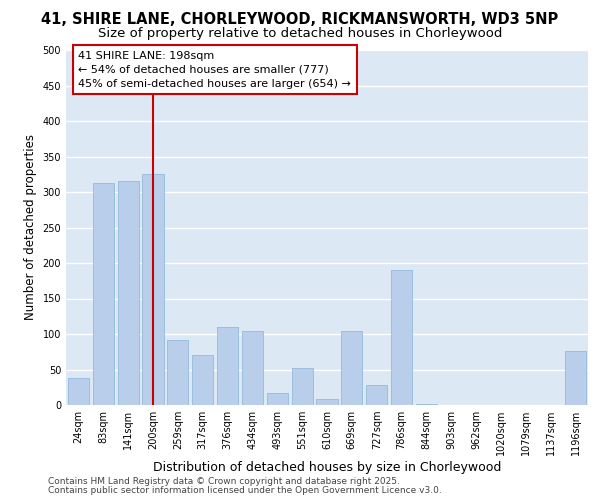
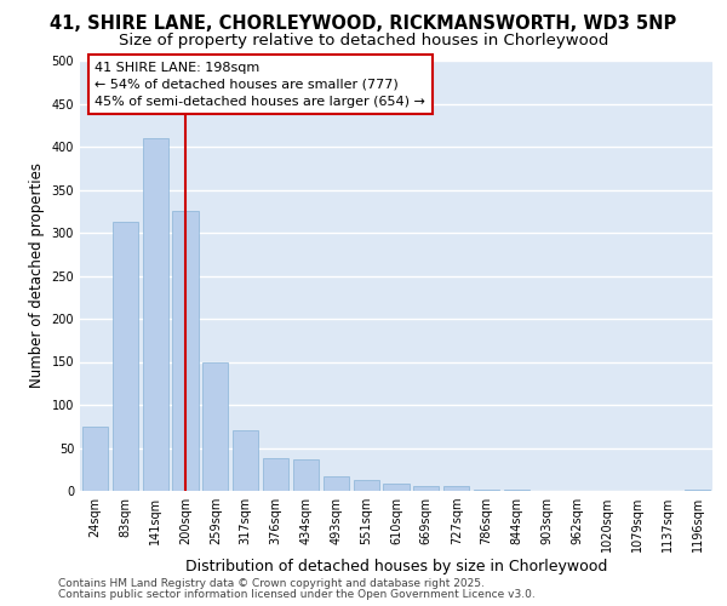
24sqm: 38 -> 75
141sqm: 316 -> 410
259sqm: 92 -> 150
376sqm: 110 -> 38
434sqm: 104 -> 36
551sqm: 52 -> 12
669sqm: 104 -> 5
727sqm: 28 -> 6
786sqm: 190 -> 2
1196sqm: 76 -> 2
